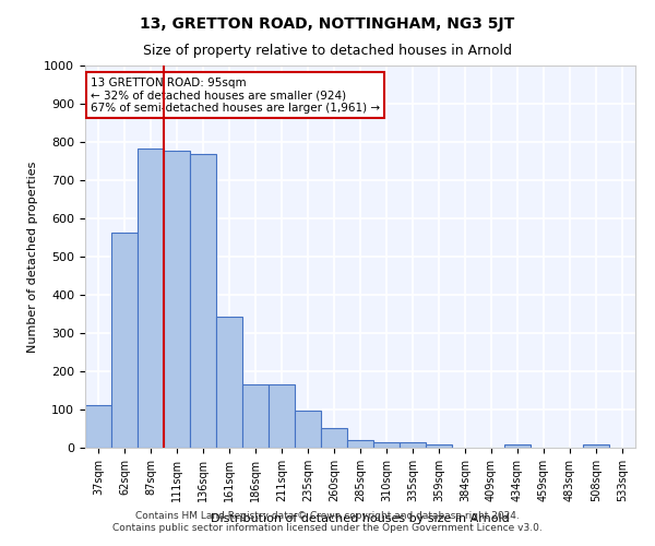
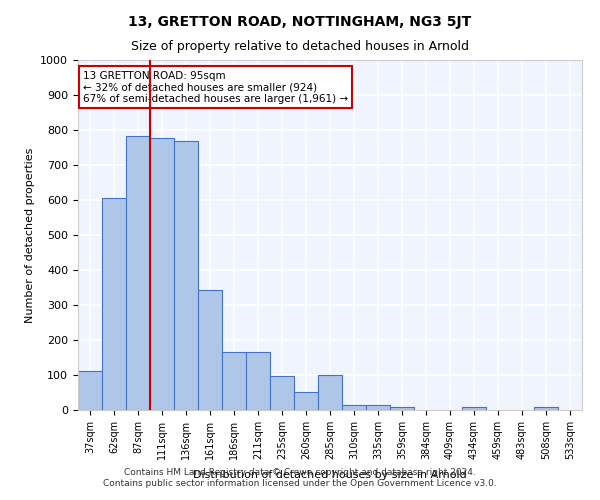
62sqm: 562 -> 605
285sqm: 20 -> 100
